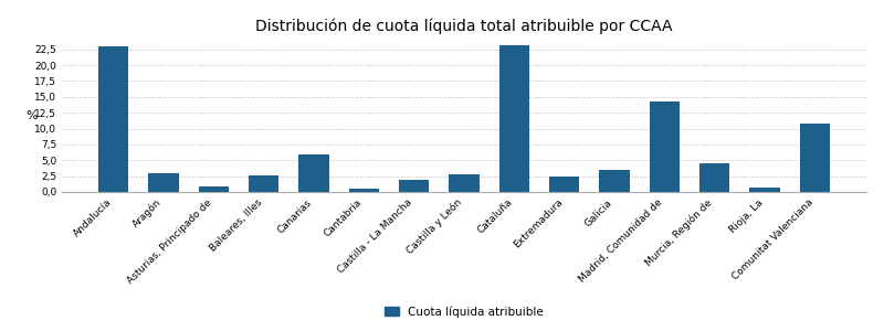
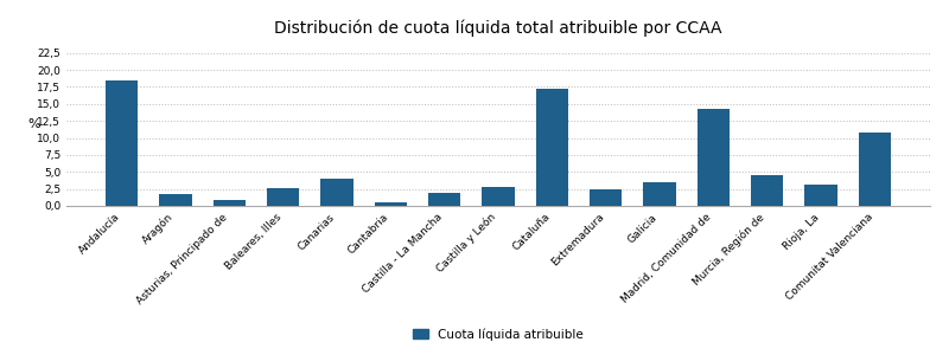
Andalucía: 23,0 -> 18,4
Aragón: 3,0 -> 1,8
Canarias: 6,0 -> 4,0
Cataluña: 23,2 -> 17,2
Rioja, La: 0,7 -> 3,2
